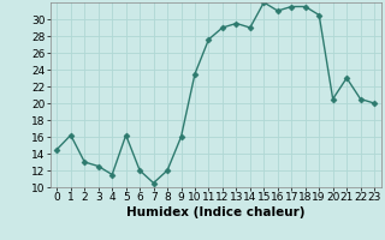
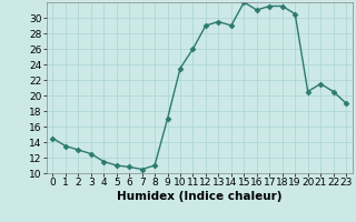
1: 16.2 -> 13.5
5: 16.2 -> 11.0
6: 12.0 -> 10.8
8: 12.0 -> 11.0
9: 16.0 -> 17.0
11: 27.6 -> 26.0
21: 23.0 -> 21.5
23: 20.0 -> 19.0
